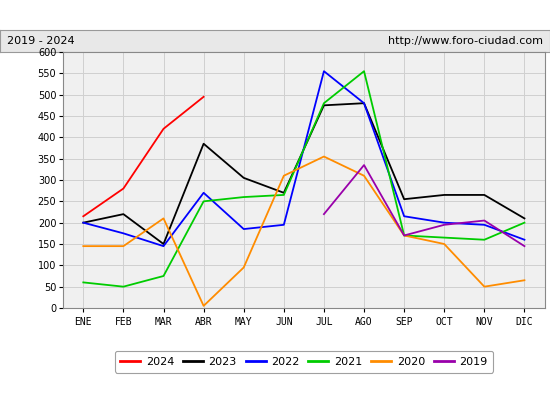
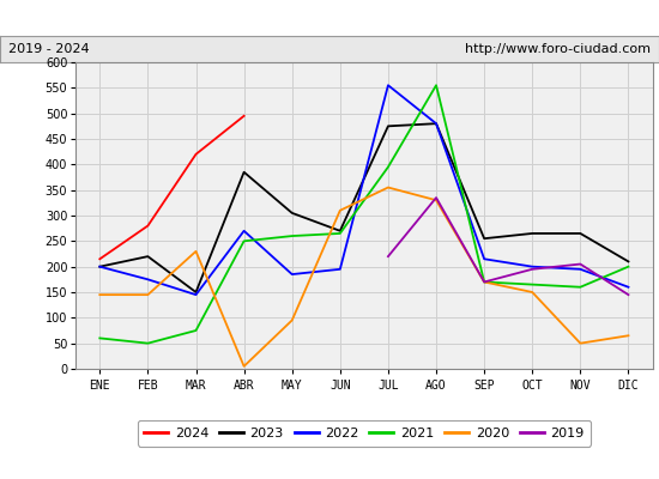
2020/MAR: 210 -> 230
2021/JUL: 480 -> 395
2020/AGO: 310 -> 330
